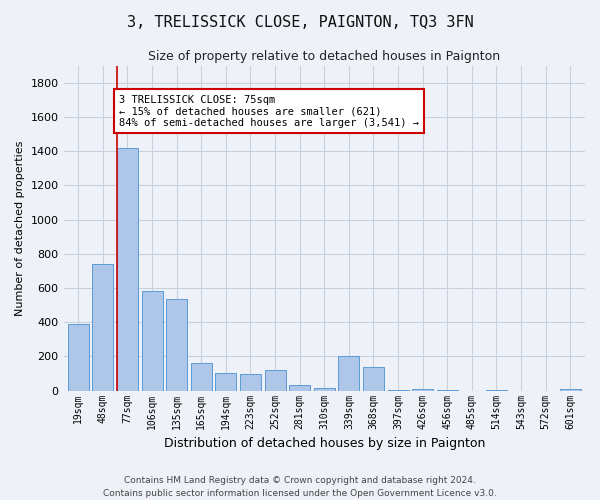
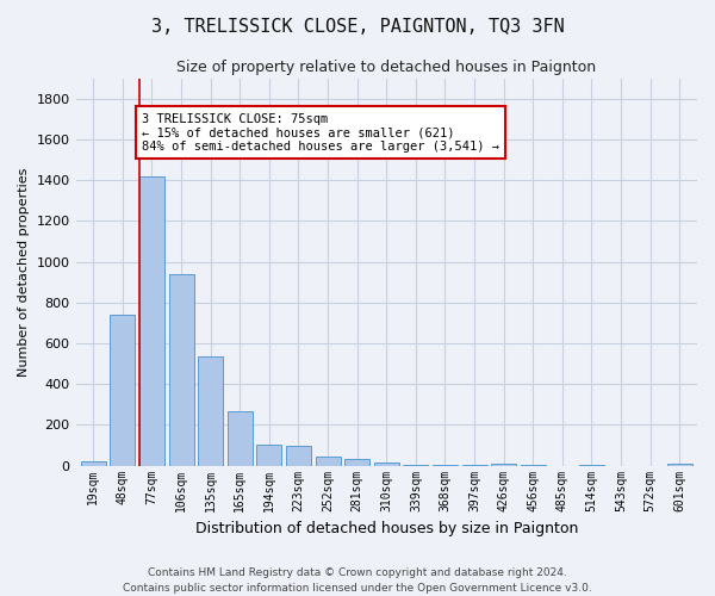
19sqm: 390 -> 20
106sqm: 580 -> 940
165sqm: 160 -> 260
252sqm: 120 -> 40
339sqm: 200 -> 0
368sqm: 140 -> 0
